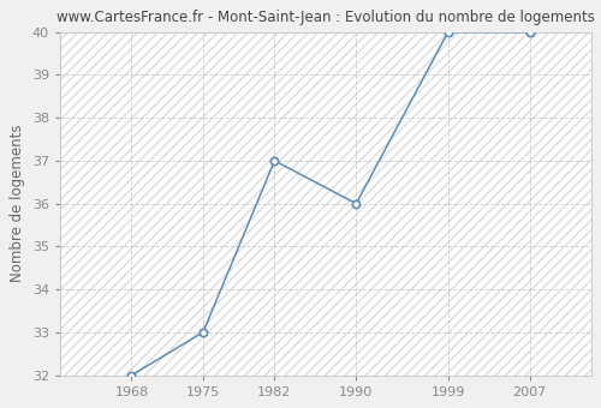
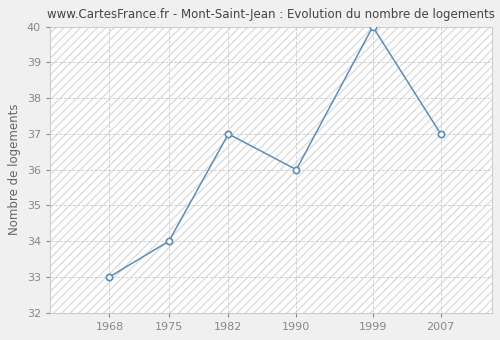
1968: 32 -> 33
1975: 33 -> 34
2007: 40 -> 37
